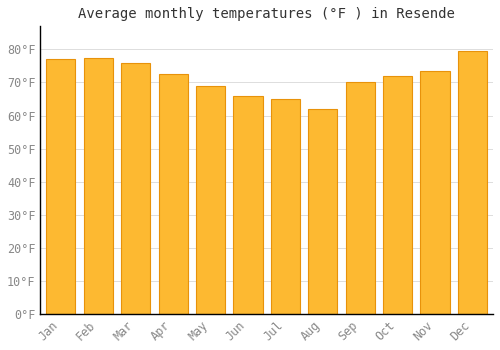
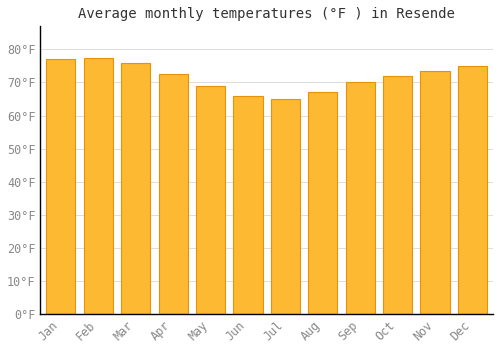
Aug: 62.0°F -> 67.0°F
Dec: 79.5°F -> 75.0°F
